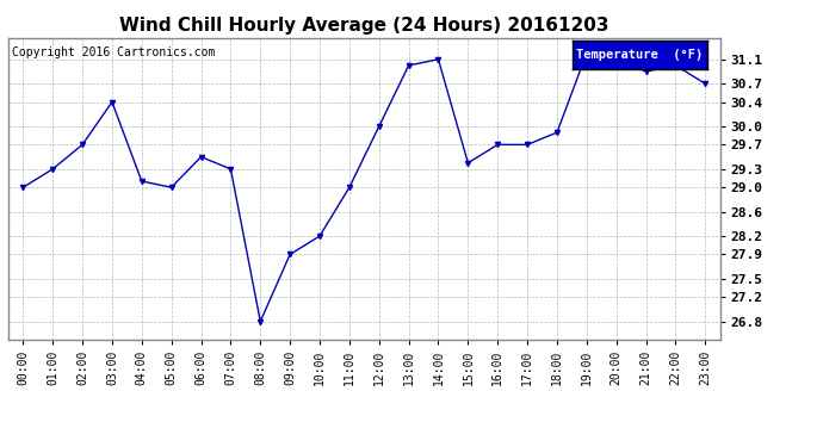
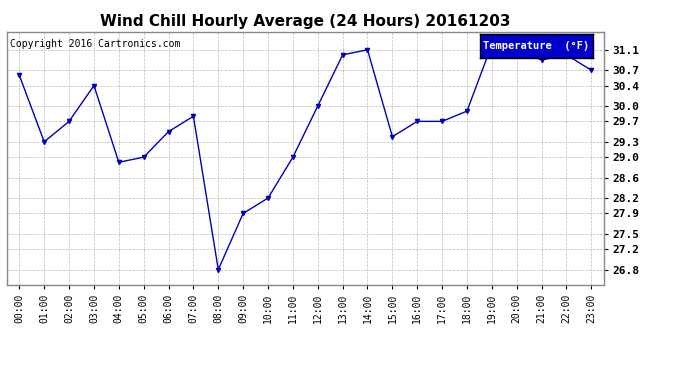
00:00: 29.0 -> 30.6
04:00: 29.1 -> 28.9
07:00: 29.3 -> 29.8
